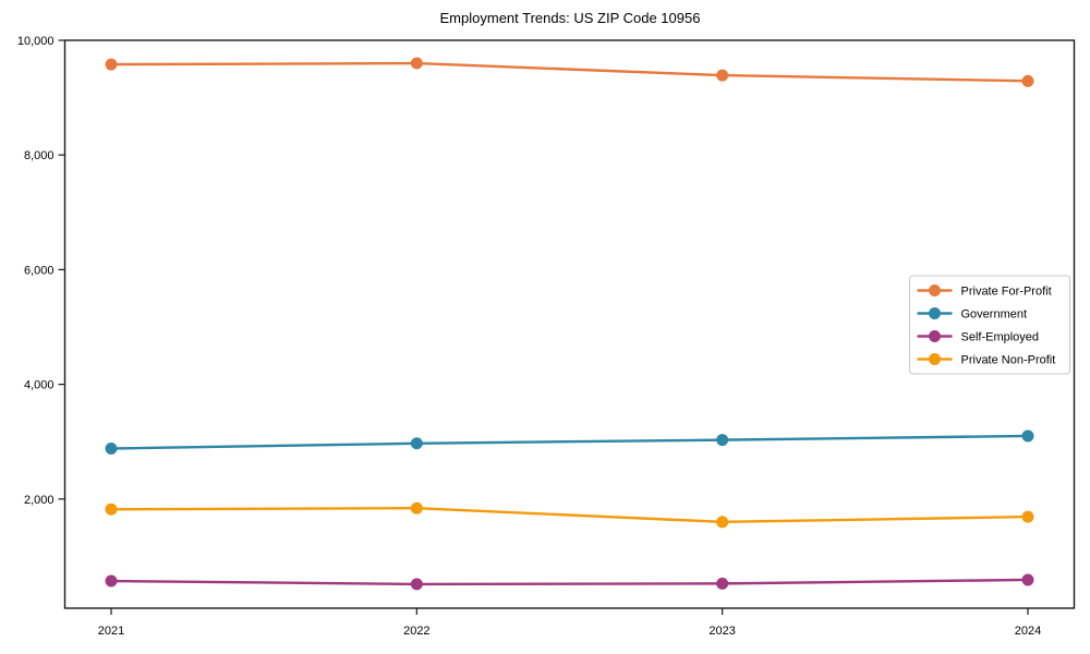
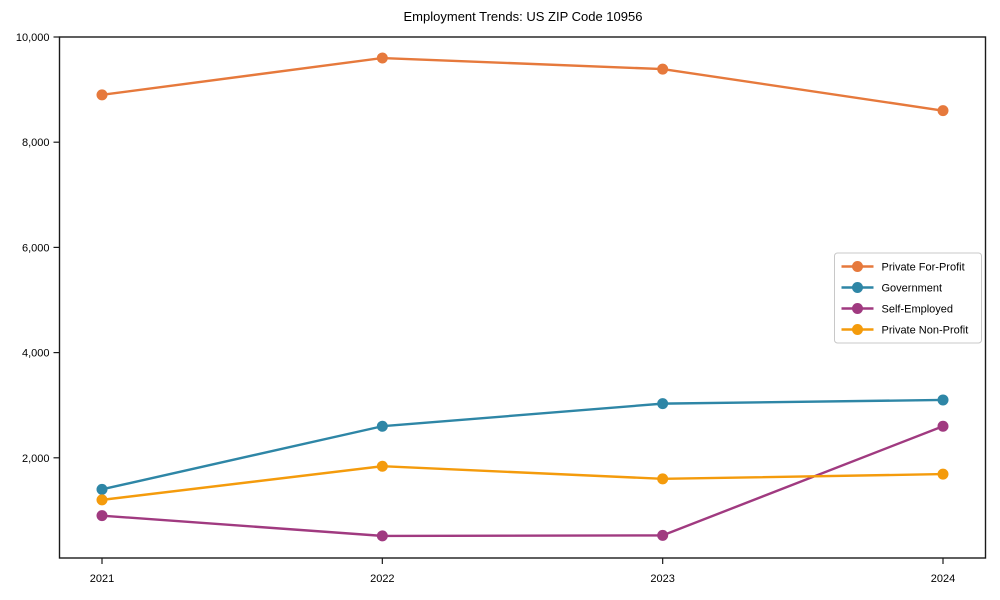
Private For-Profit/2021: 9600 -> 8900
Government/2021: 2900 -> 1400
Self-Employed/2021: 600 -> 900
Private Non-Profit/2021: 1800 -> 1200
Government/2022: 3000 -> 2600
Private For-Profit/2024: 9300 -> 8600
Self-Employed/2024: 600 -> 2600
